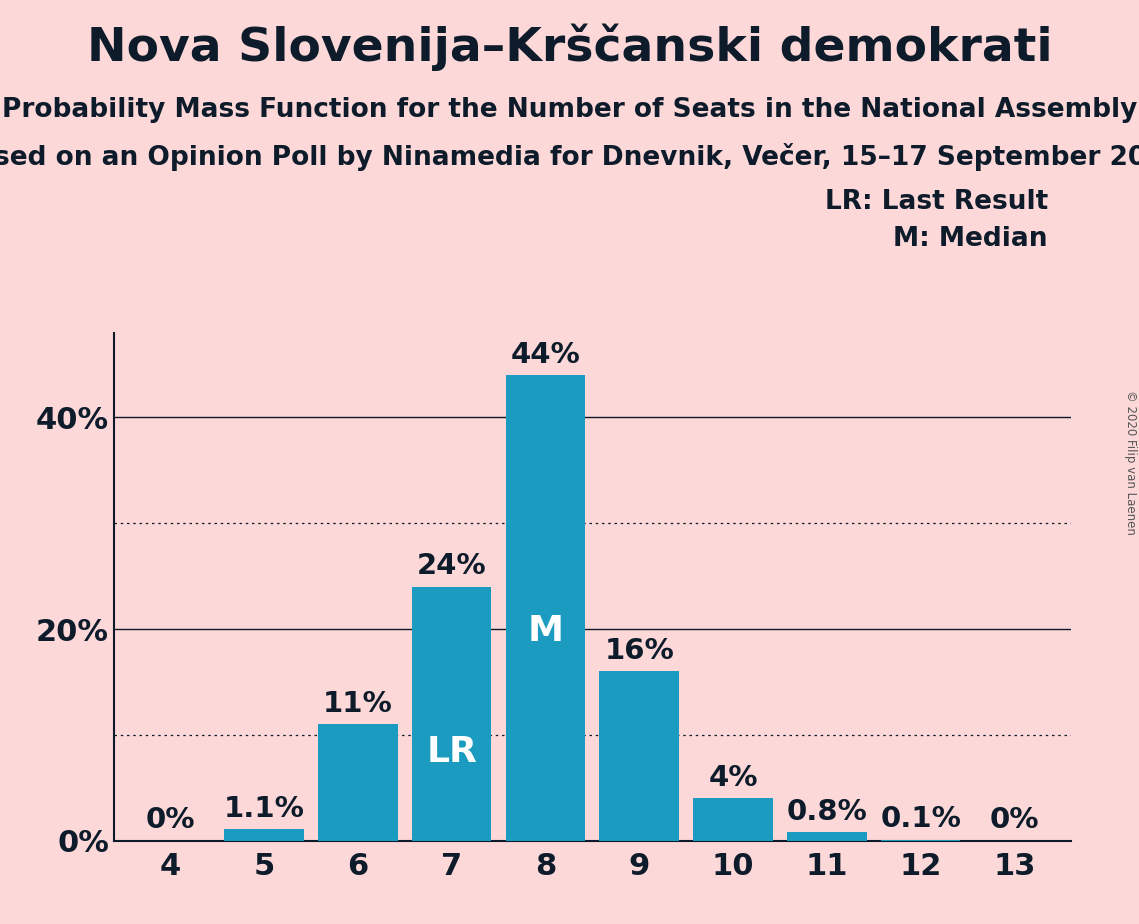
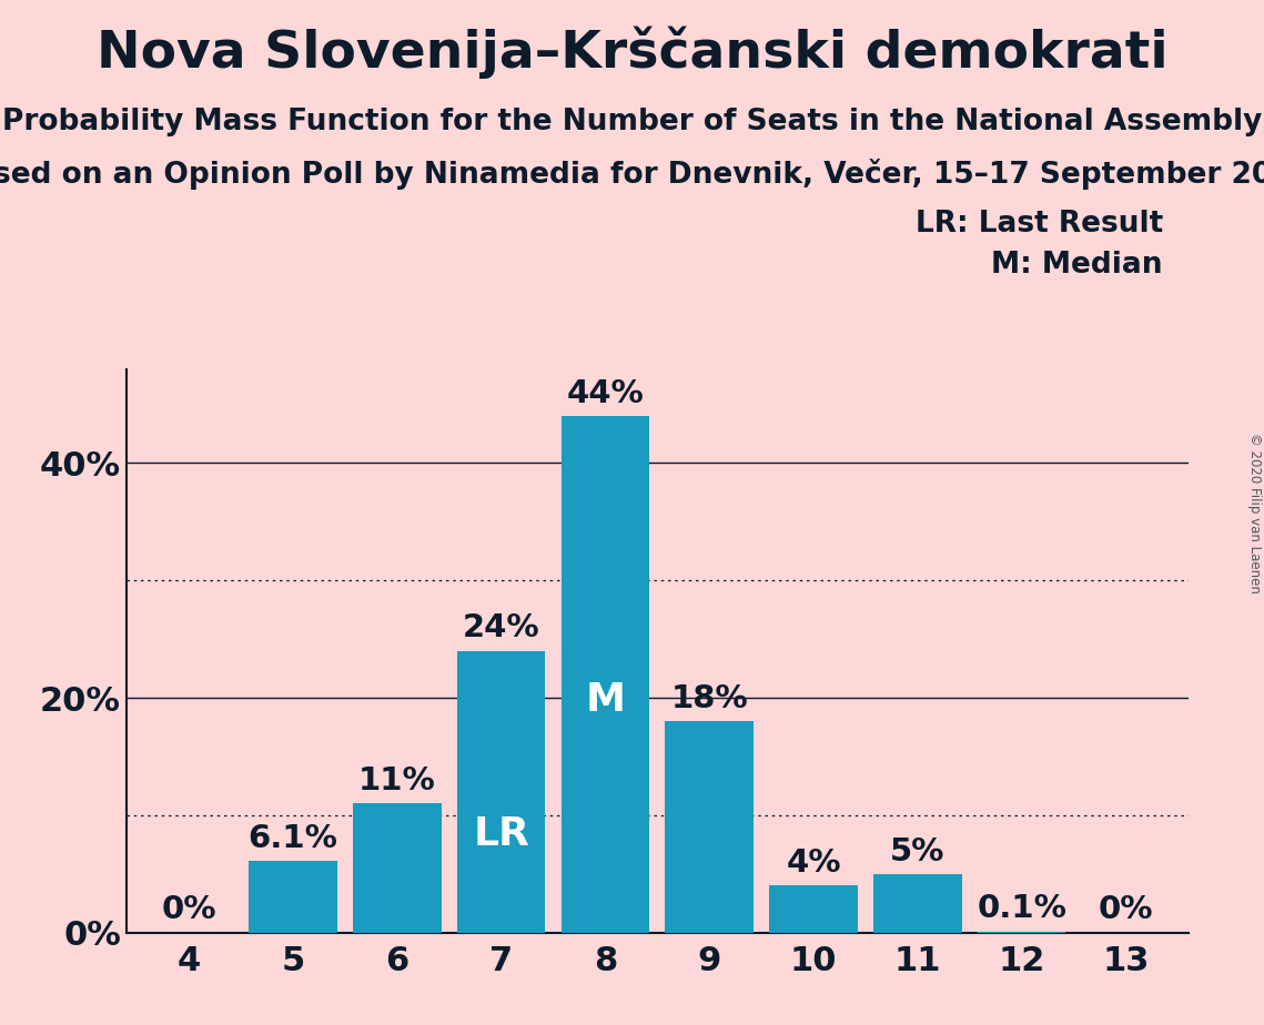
5: 1.1% -> 6.1%
9: 16% -> 18%
11: 0.8% -> 5%
